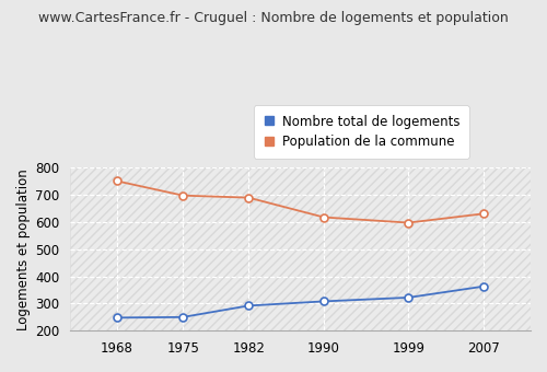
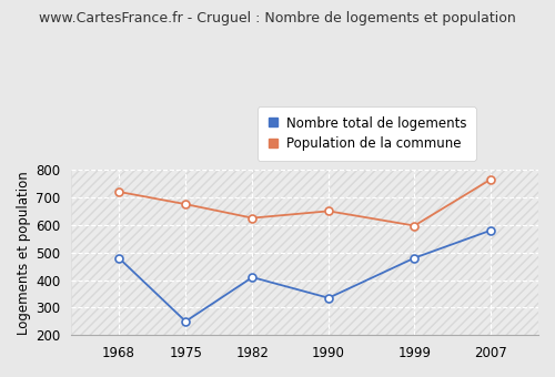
Nombre total de logements/1968: 248 -> 480
Population de la commune/1968: 750 -> 720
Population de la commune/1975: 697 -> 675
Nombre total de logements/1982: 292 -> 410
Population de la commune/1982: 689 -> 625
Nombre total de logements/1990: 308 -> 335
Population de la commune/1990: 617 -> 650
Nombre total de logements/1999: 322 -> 480
Nombre total de logements/2007: 363 -> 580
Population de la commune/2007: 630 -> 765
